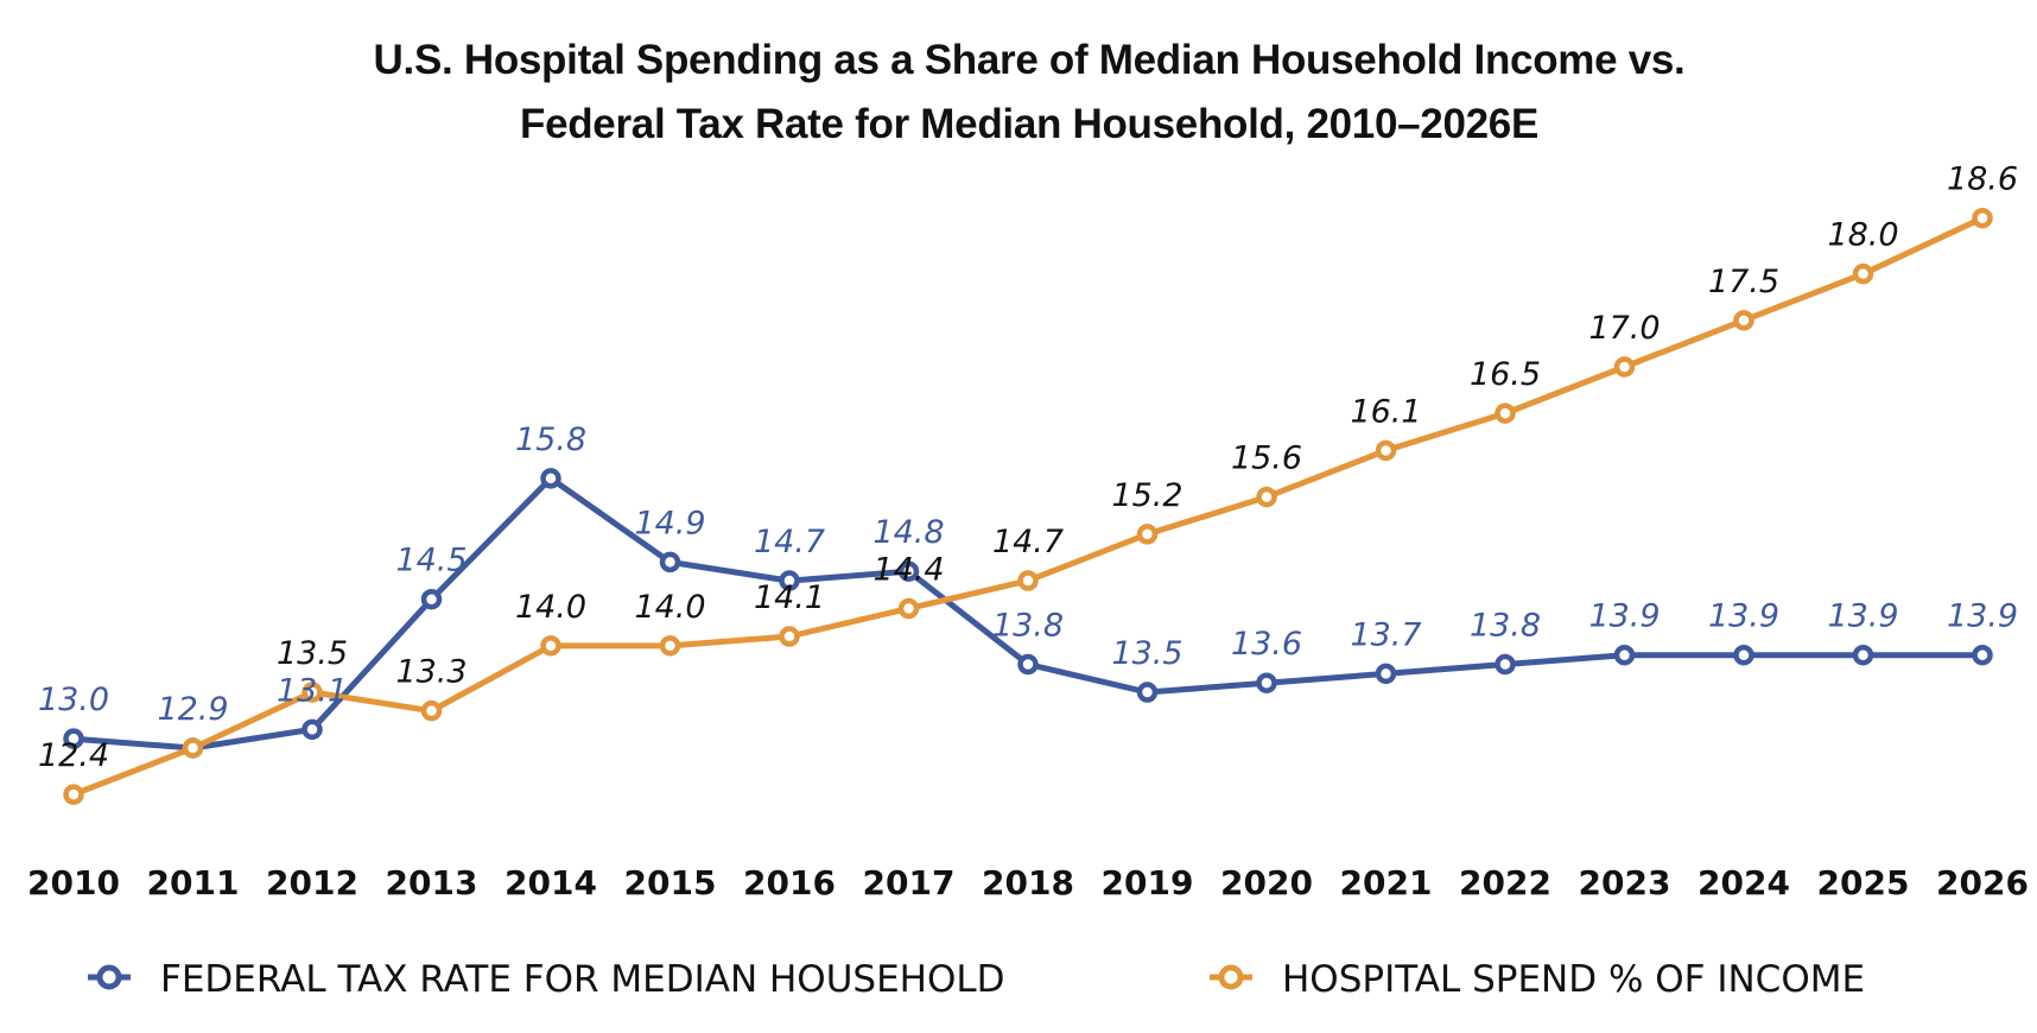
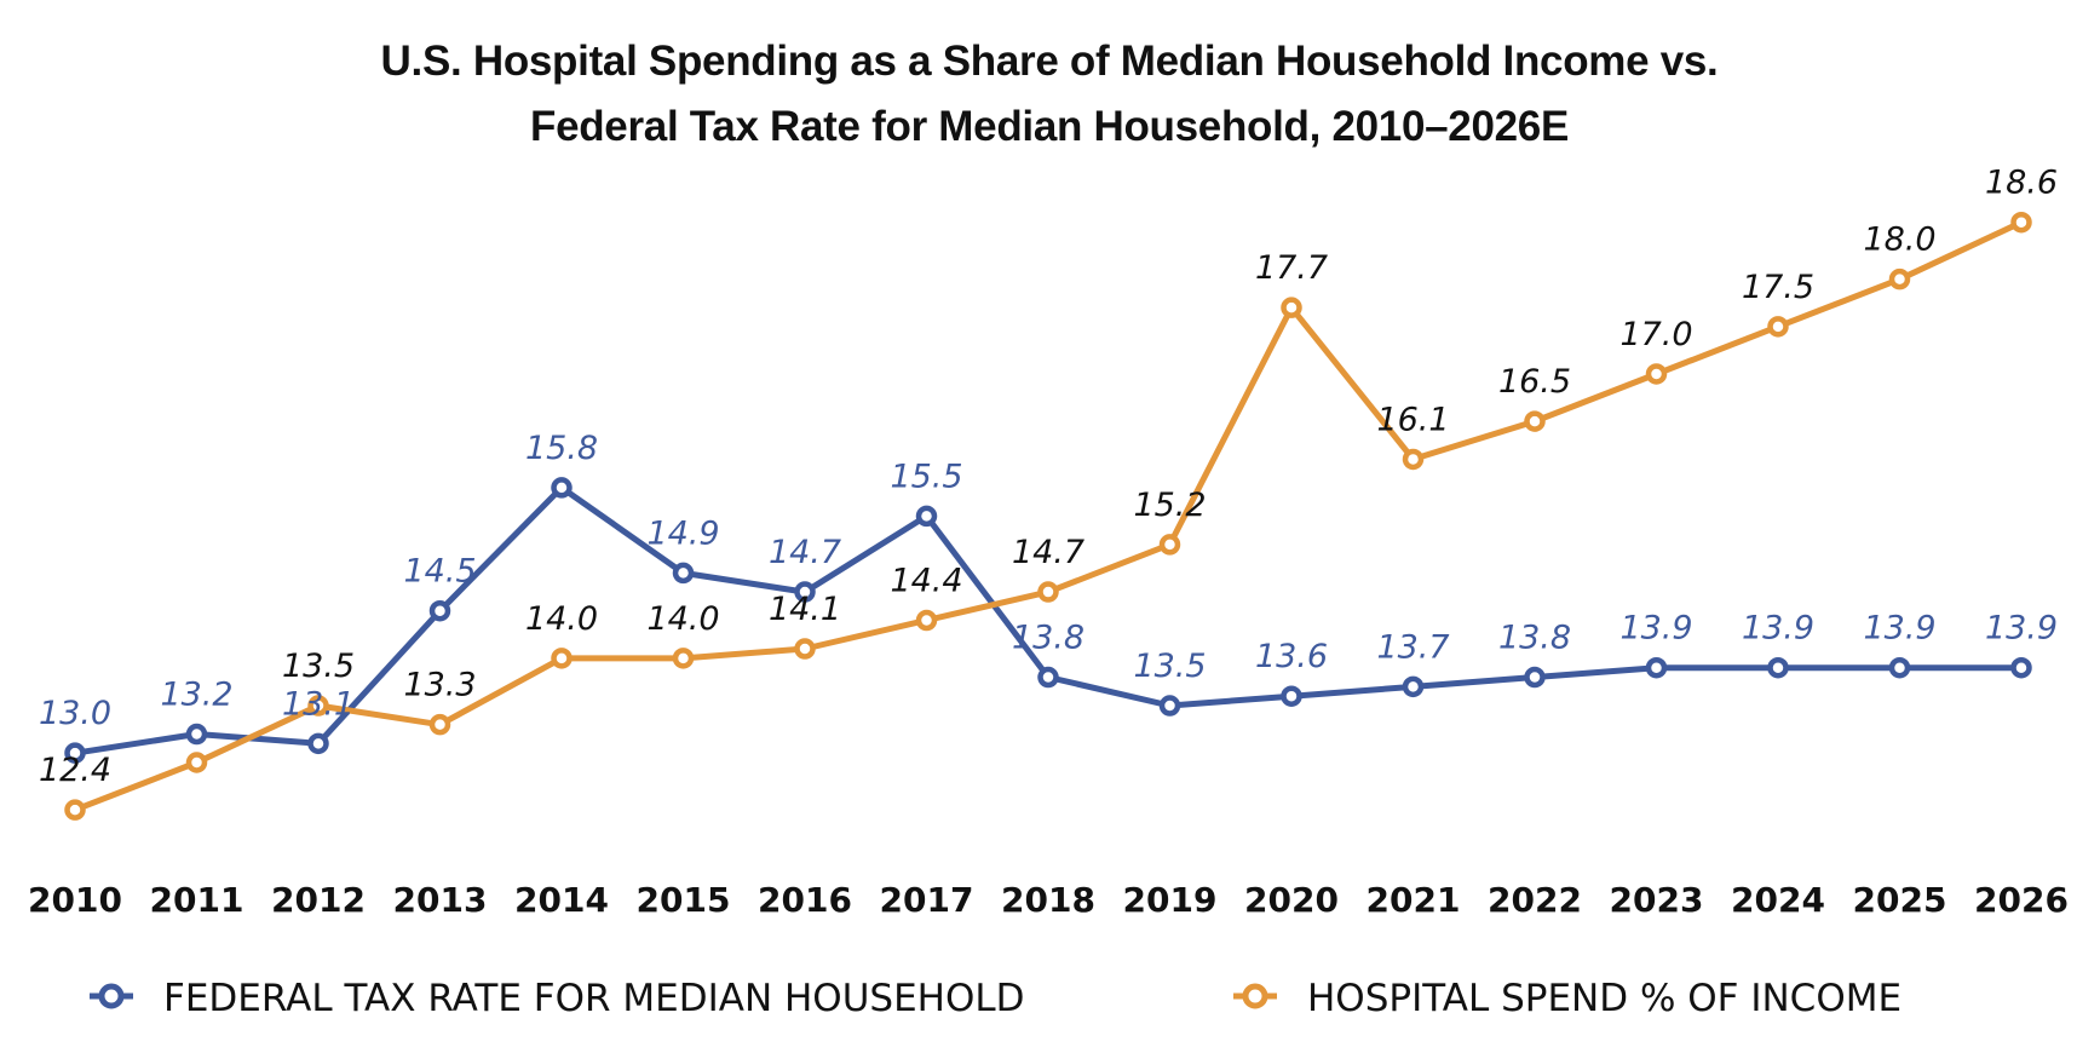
FEDERAL TAX RATE FOR MEDIAN HOUSEHOLD/2011: 12.9 -> 13.2
FEDERAL TAX RATE FOR MEDIAN HOUSEHOLD/2017: 14.8 -> 15.5
HOSPITAL SPEND % OF INCOME/2020: 15.6 -> 17.7
